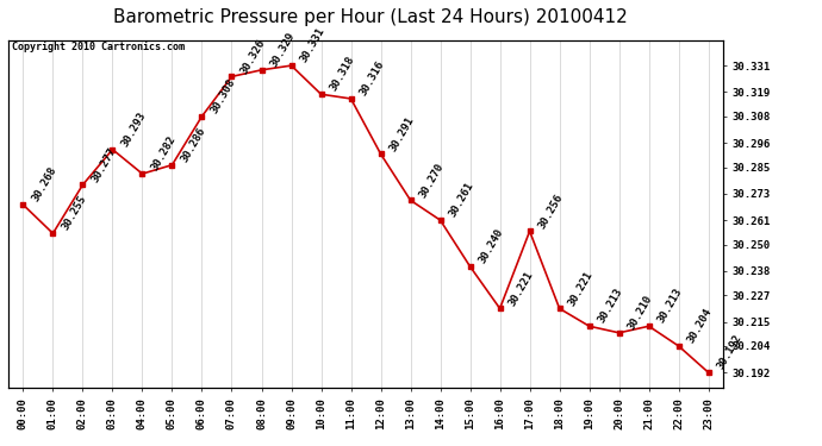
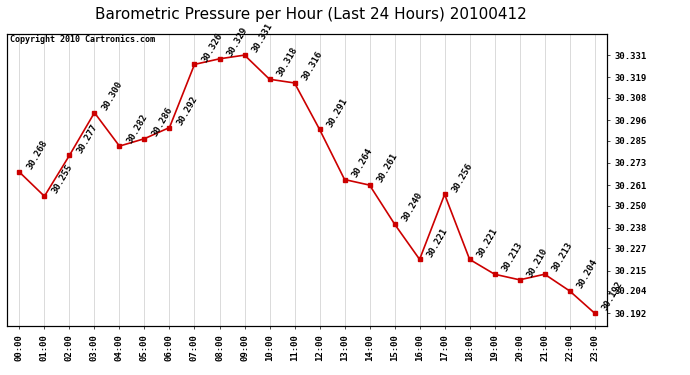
03:00: 30.293 -> 30.300
06:00: 30.308 -> 30.292
13:00: 30.270 -> 30.264
